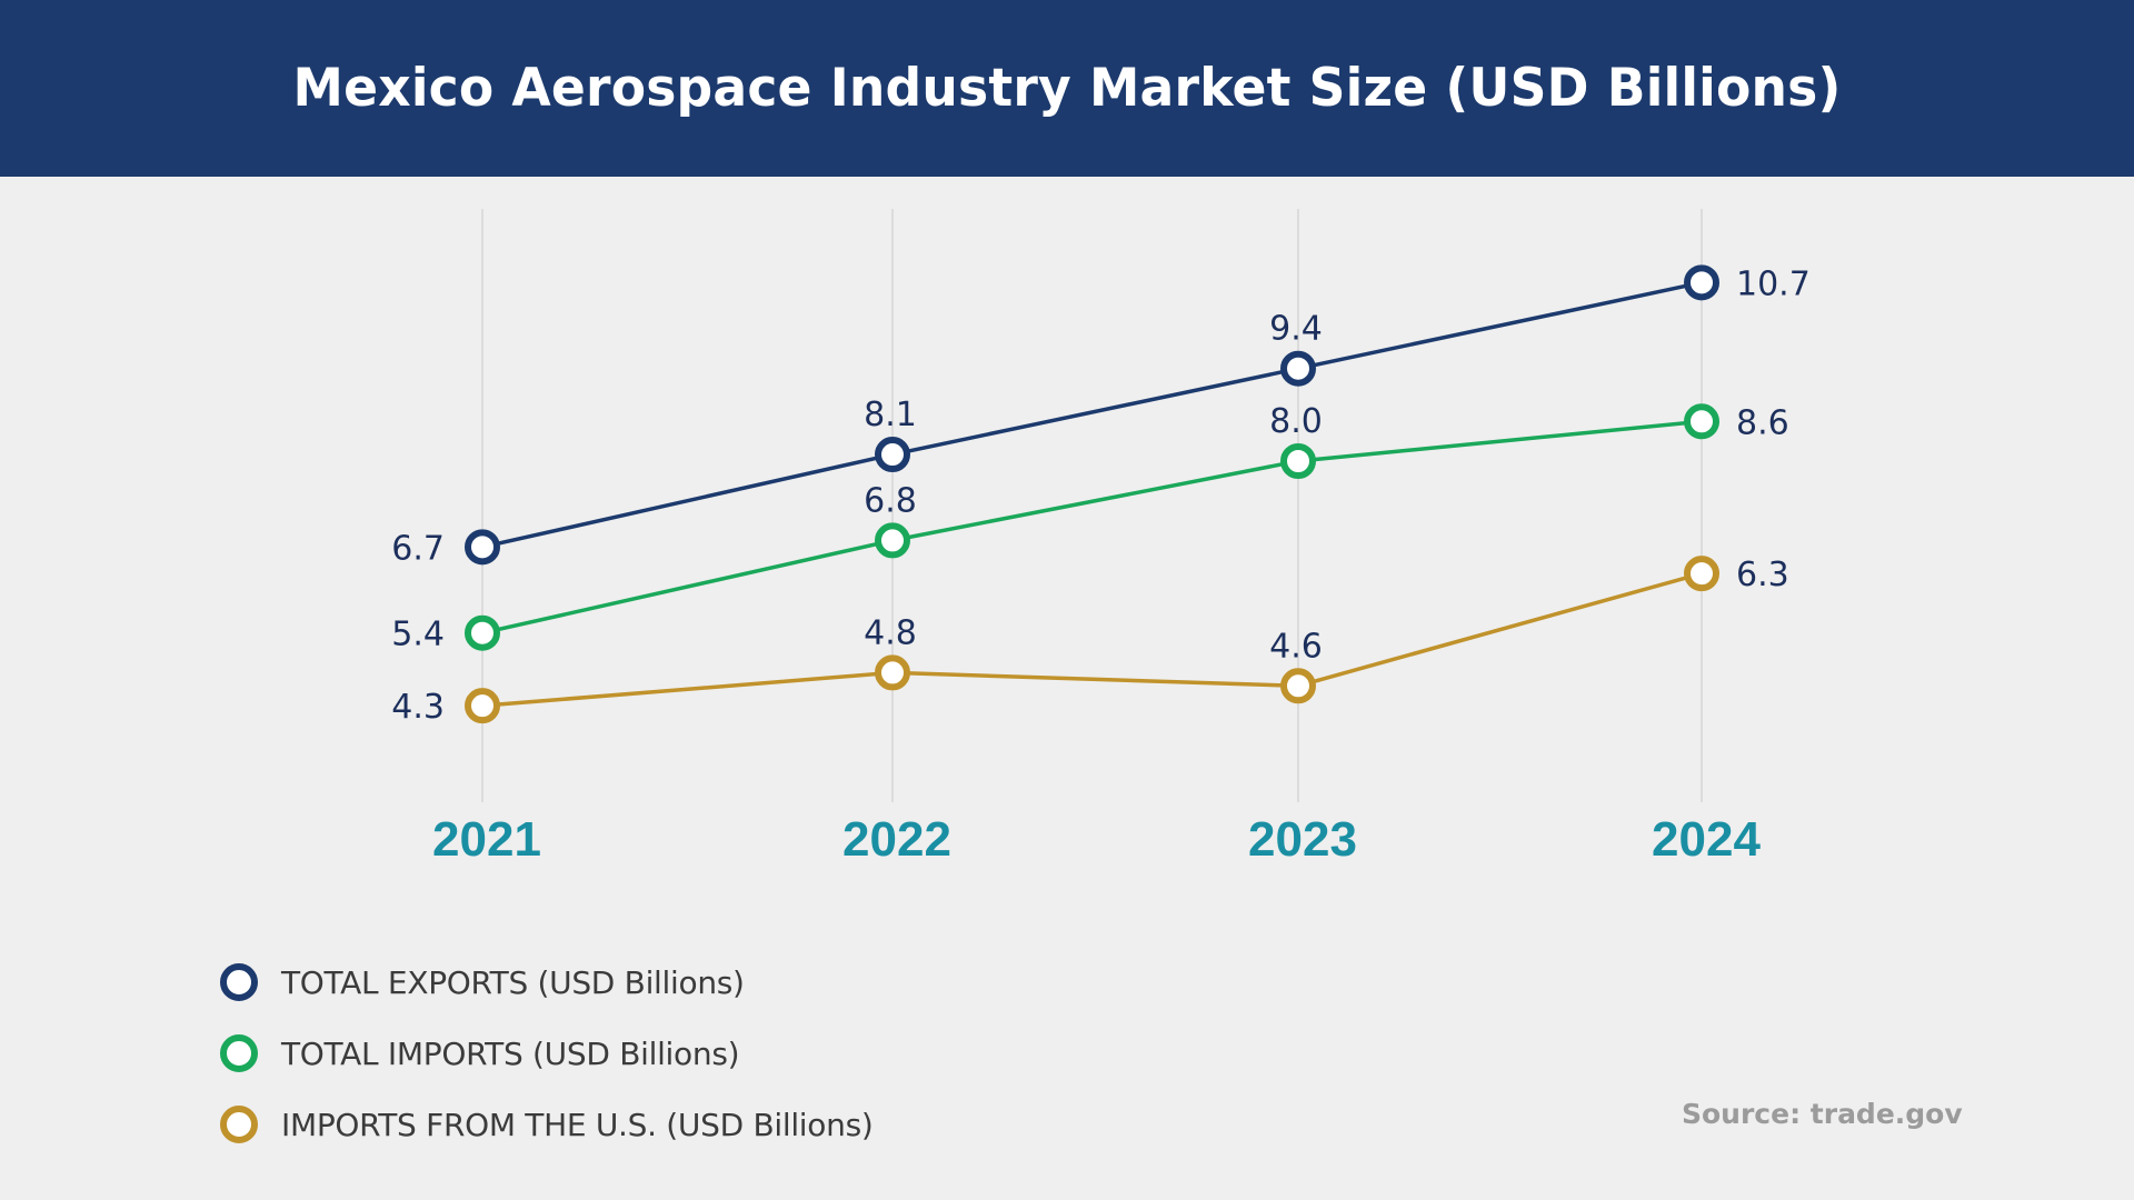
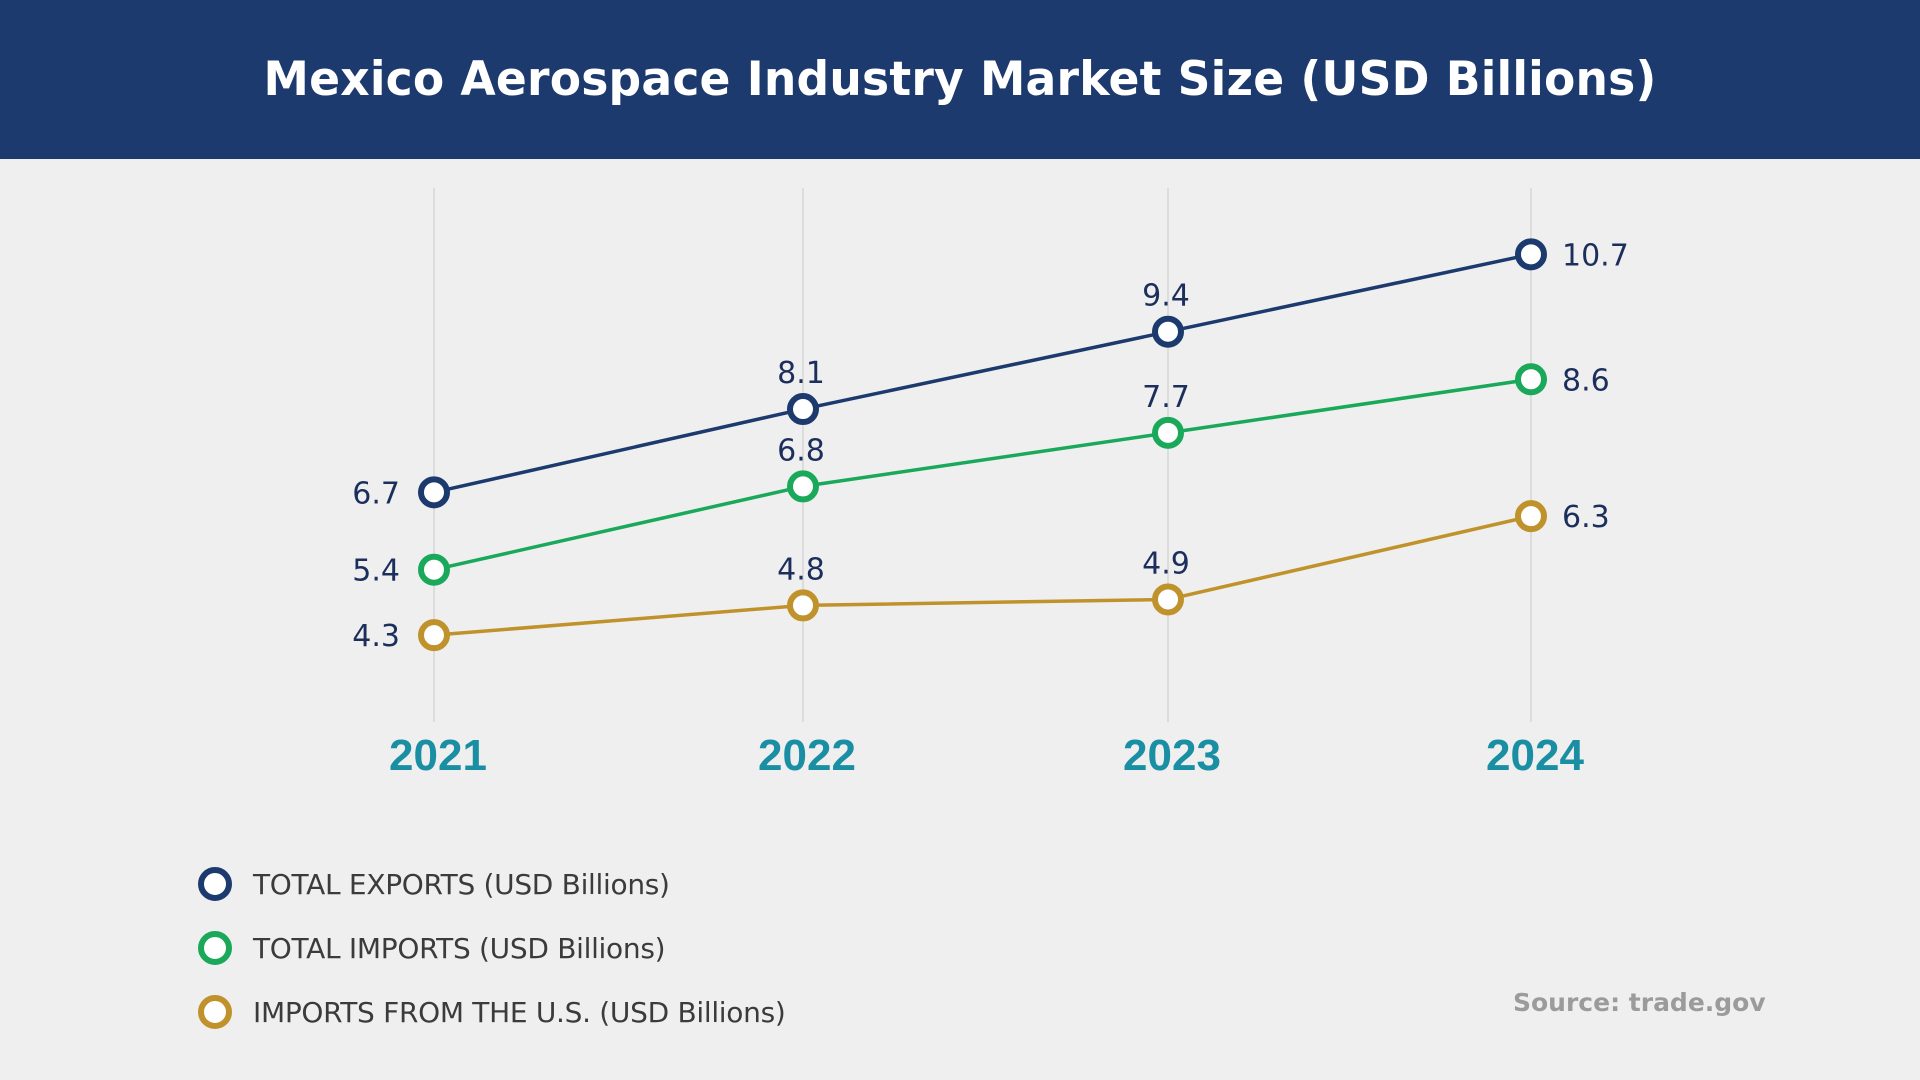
TOTAL IMPORTS (USD Billions)/2023: 8.0 -> 7.7
IMPORTS FROM THE U.S. (USD Billions)/2023: 4.6 -> 4.9
